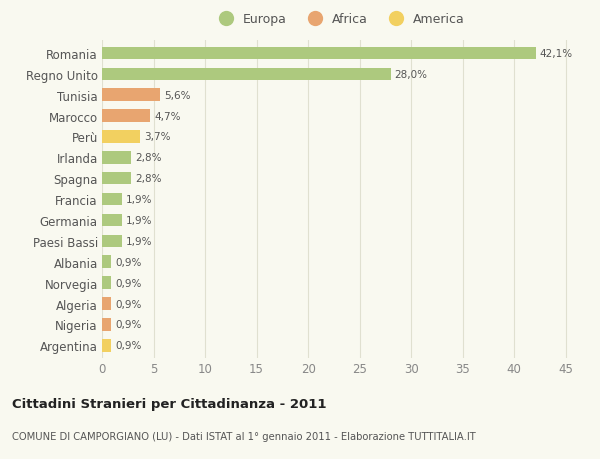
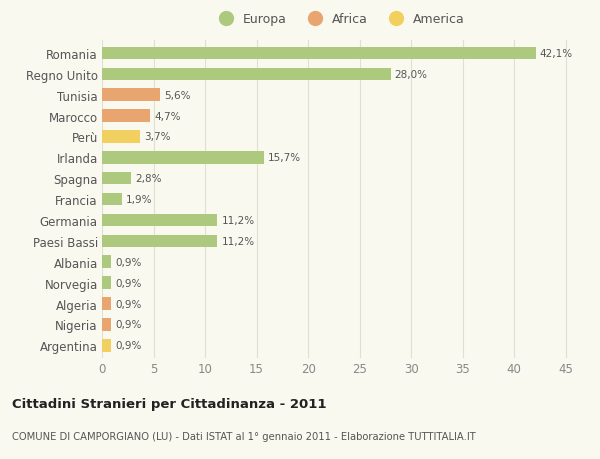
Irlanda: 2,8% -> 15,7%
Germania: 1,9% -> 11,2%
Paesi Bassi: 1,9% -> 11,2%
